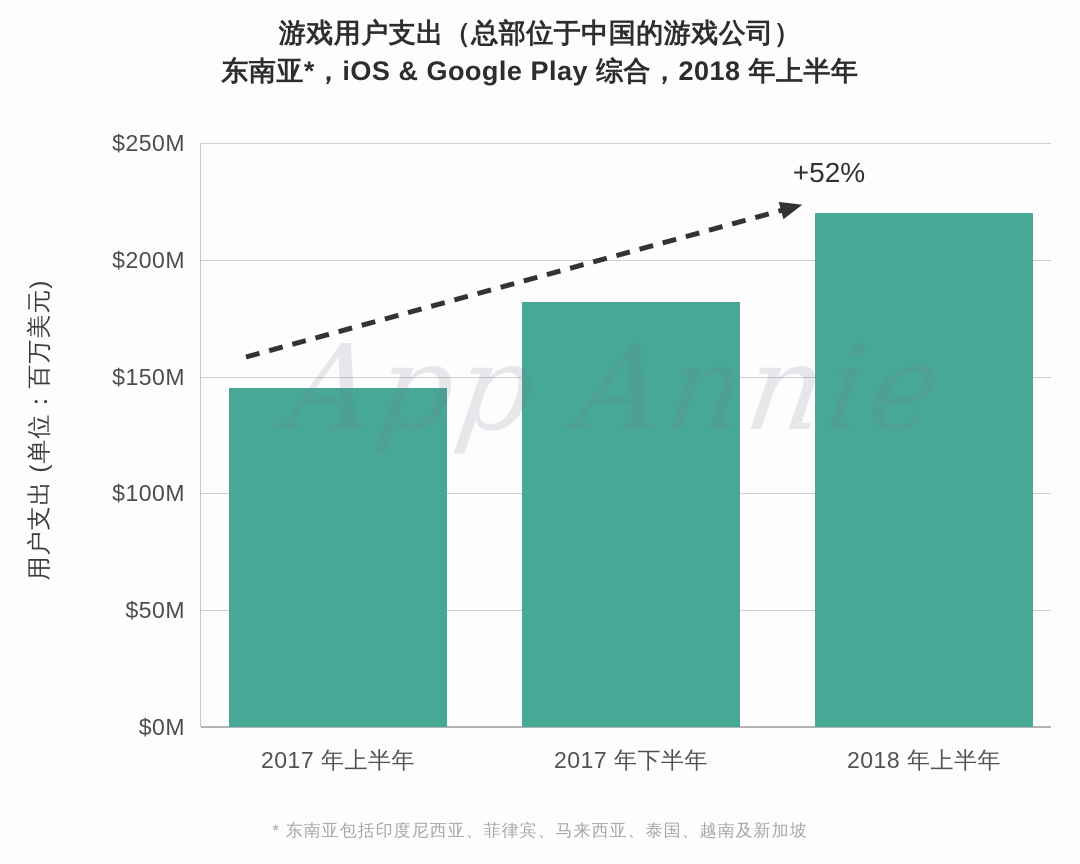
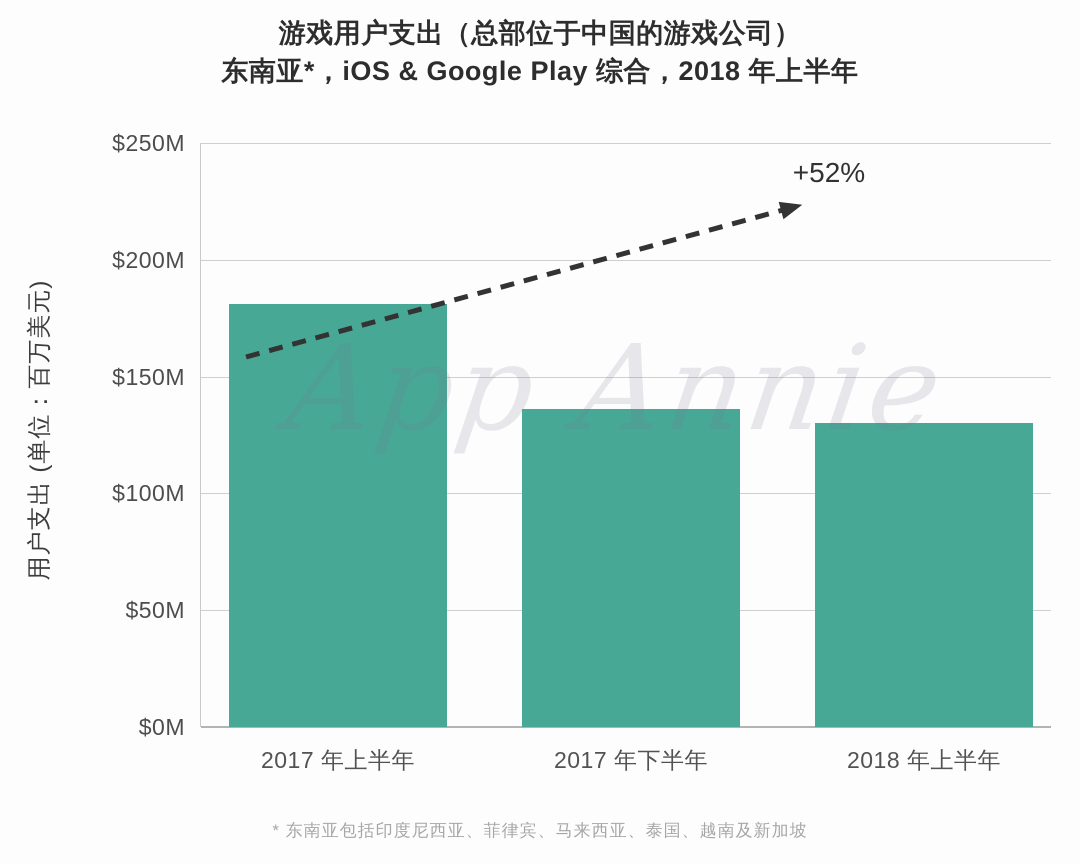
2017 年上半年: $145M -> $181M
2017 年下半年: $182M -> $136M
2018 年上半年: $220M -> $130M
